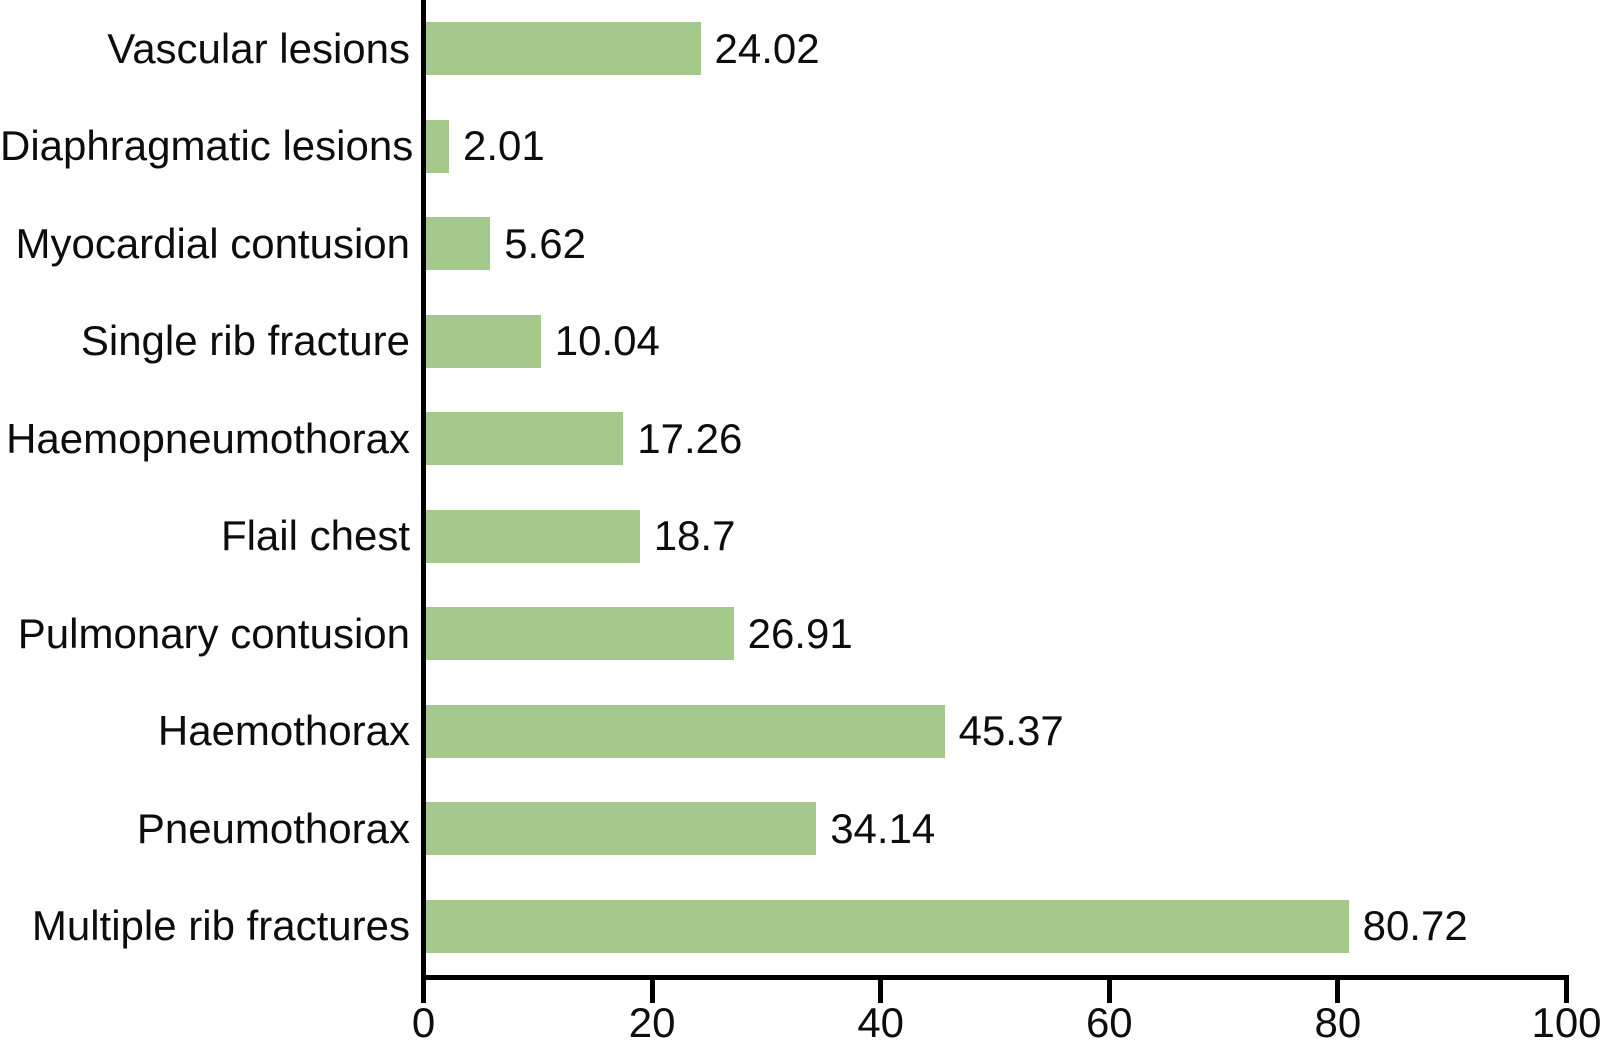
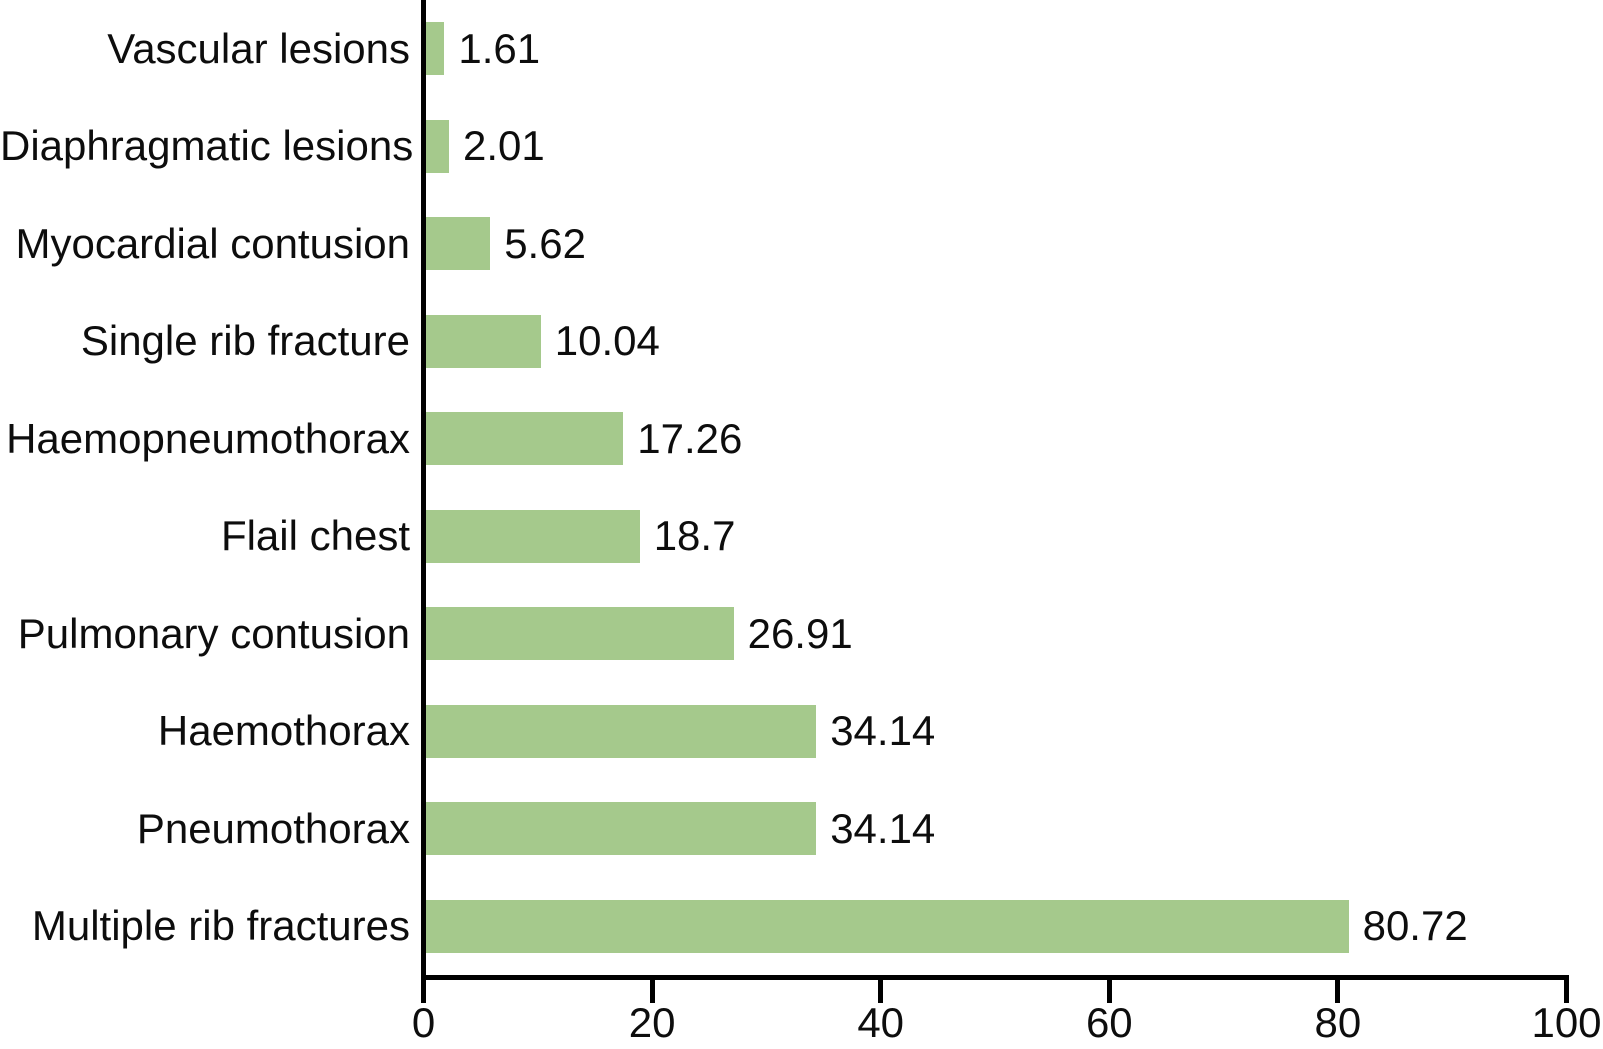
Vascular lesions: 24.02 -> 1.61
Haemothorax: 45.37 -> 34.14
